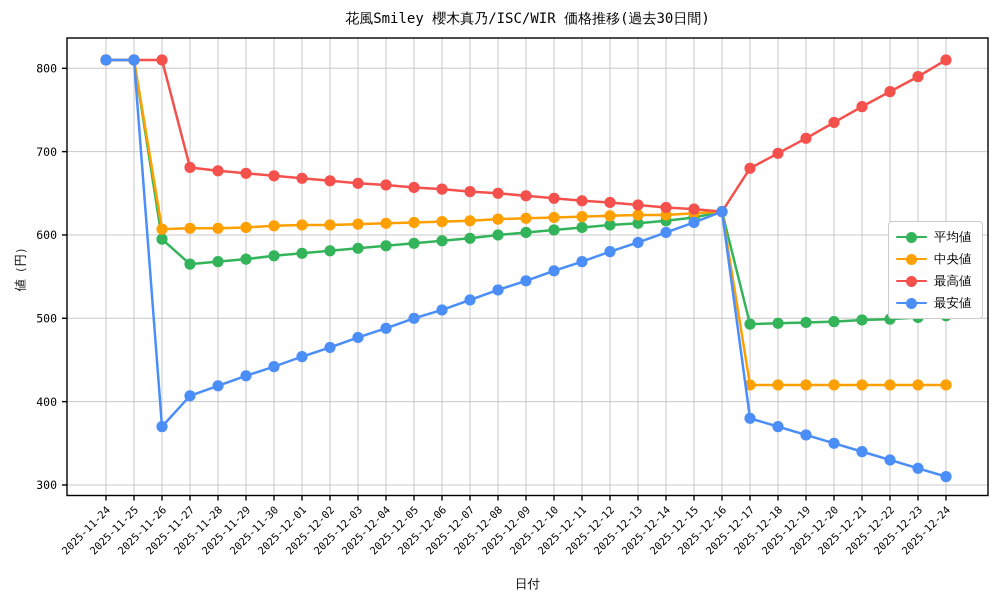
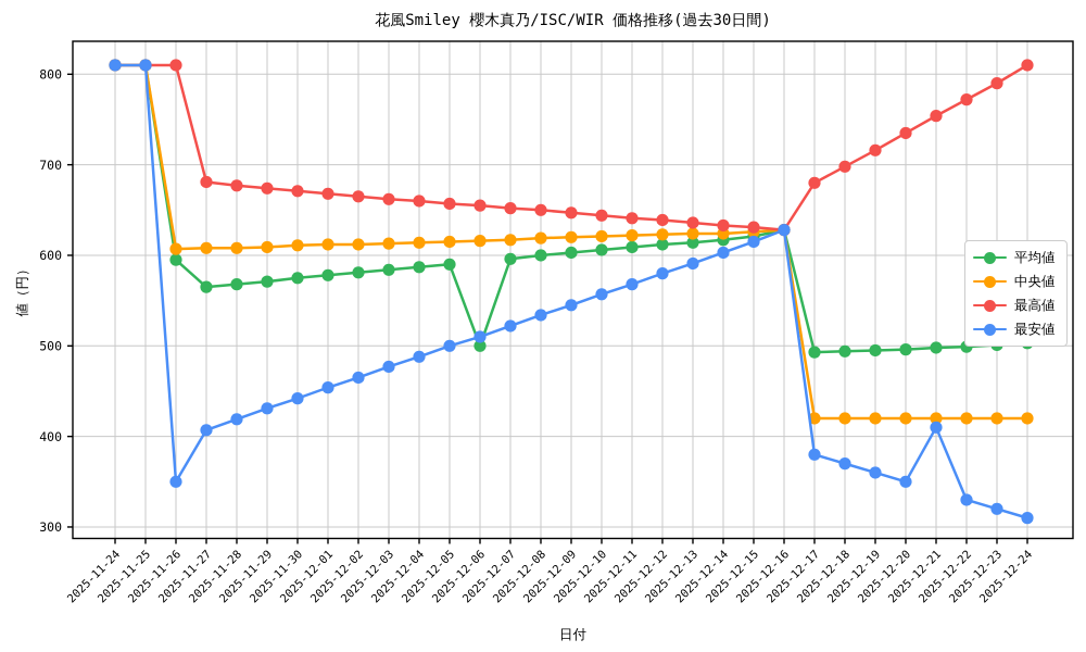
最安値/2025-11-26: 370 -> 350
平均値/2025-12-06: 590 -> 500
最安値/2025-12-21: 340 -> 410
